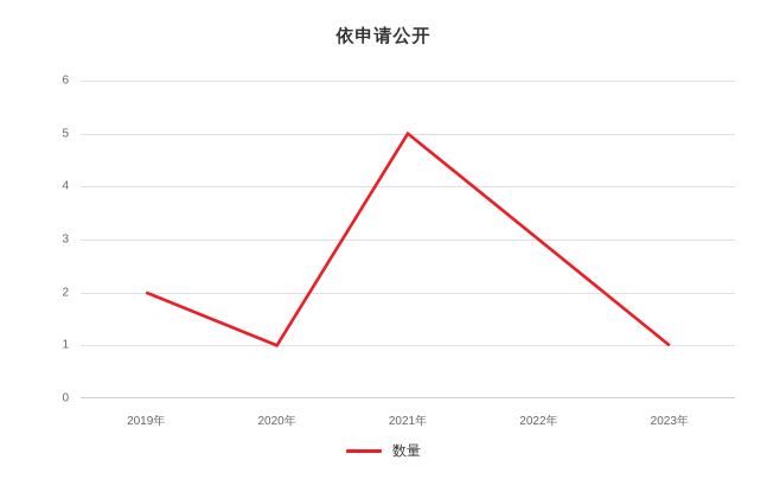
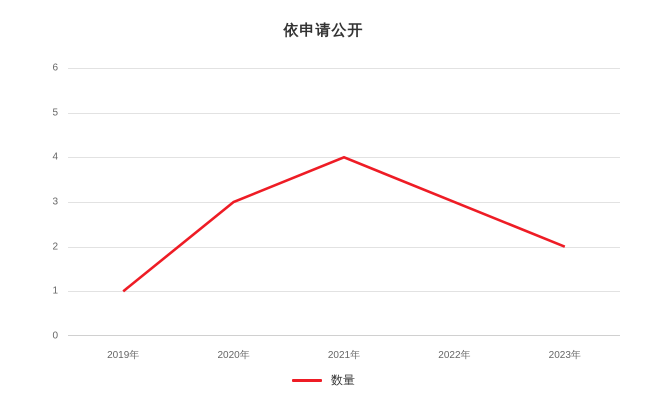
2019年: 2 -> 1
2020年: 1 -> 3
2021年: 5 -> 4
2023年: 1 -> 2
